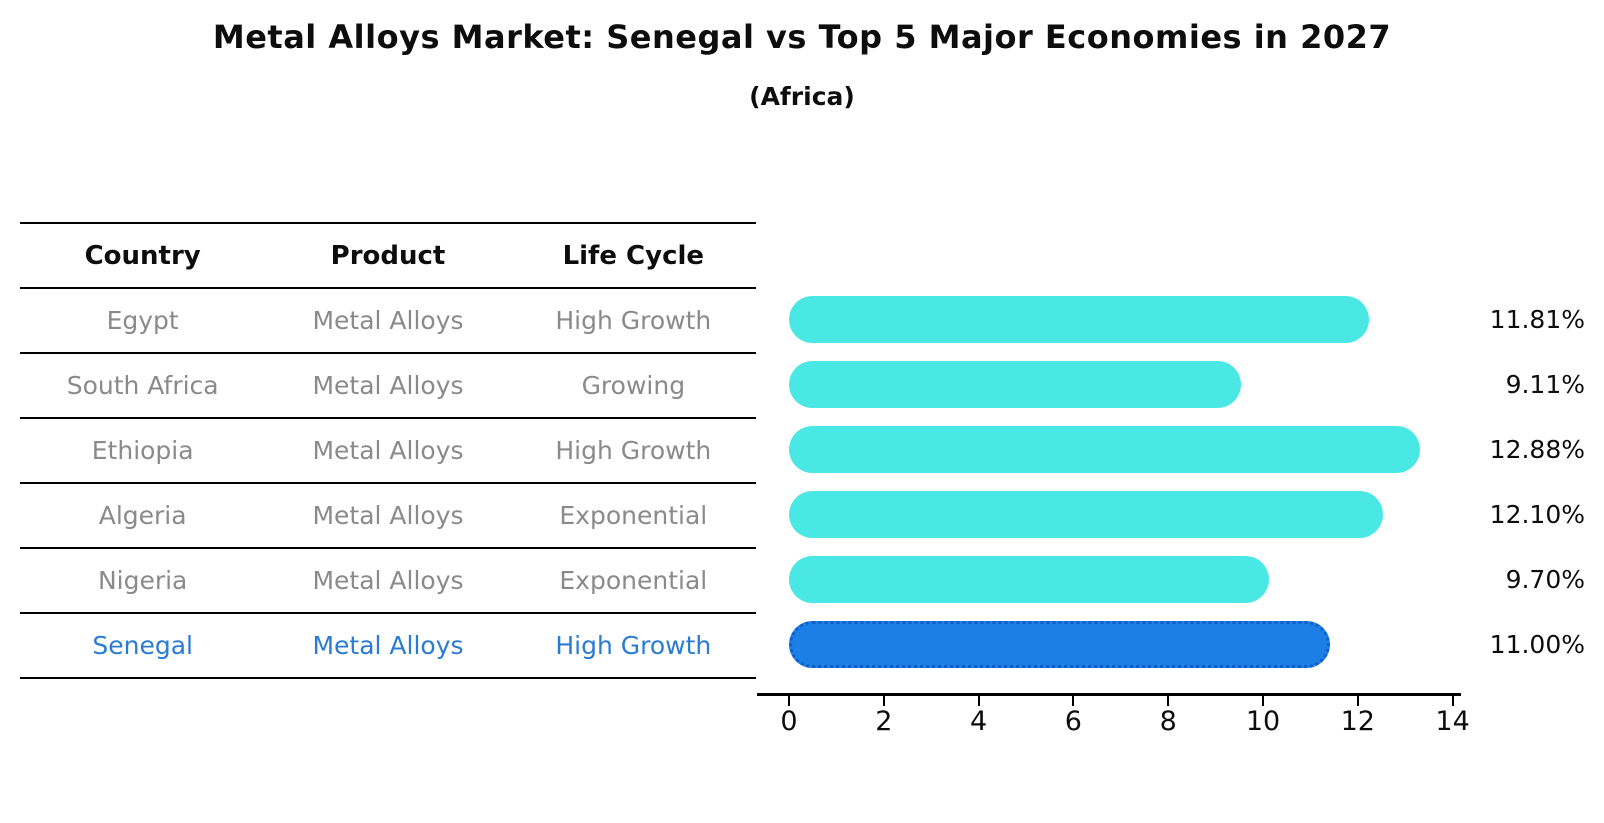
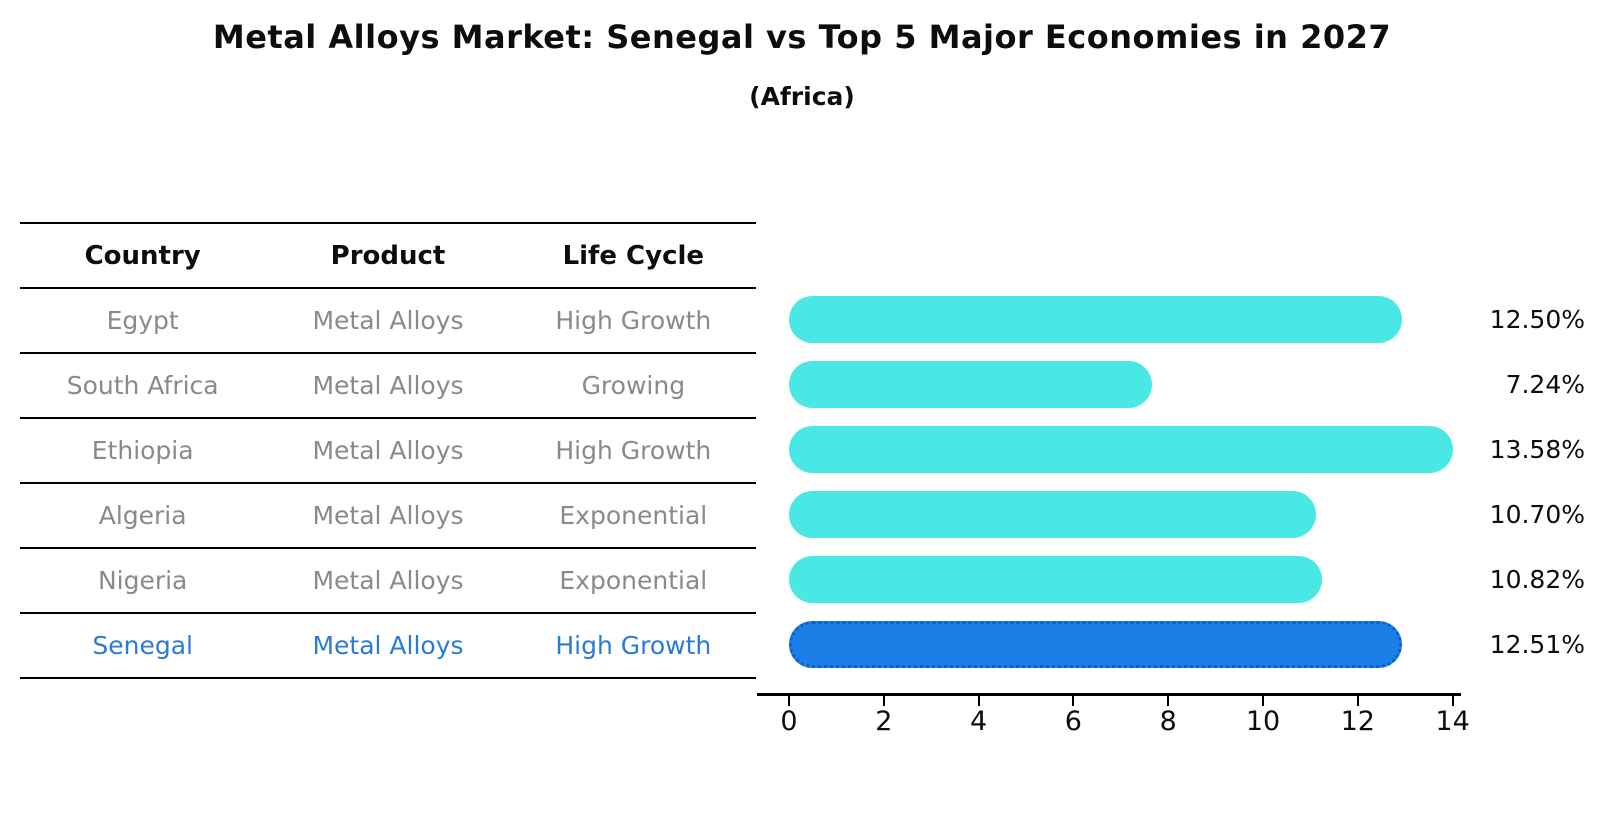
Egypt: 11.81% -> 12.50%
South Africa: 9.11% -> 7.24%
Ethiopia: 12.88% -> 13.58%
Algeria: 12.10% -> 10.70%
Nigeria: 9.70% -> 10.82%
Senegal: 11.00% -> 12.51%
